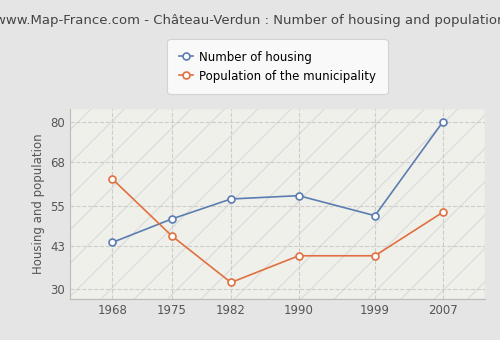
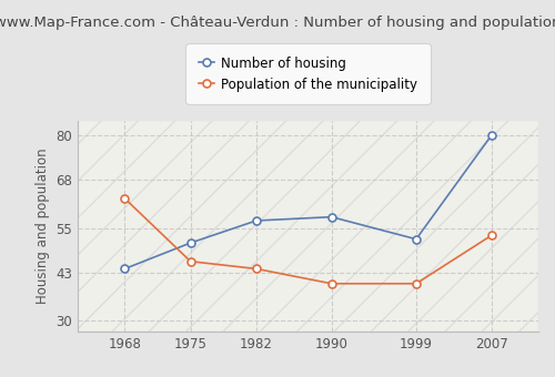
Population of the municipality/1982: 32 -> 44
